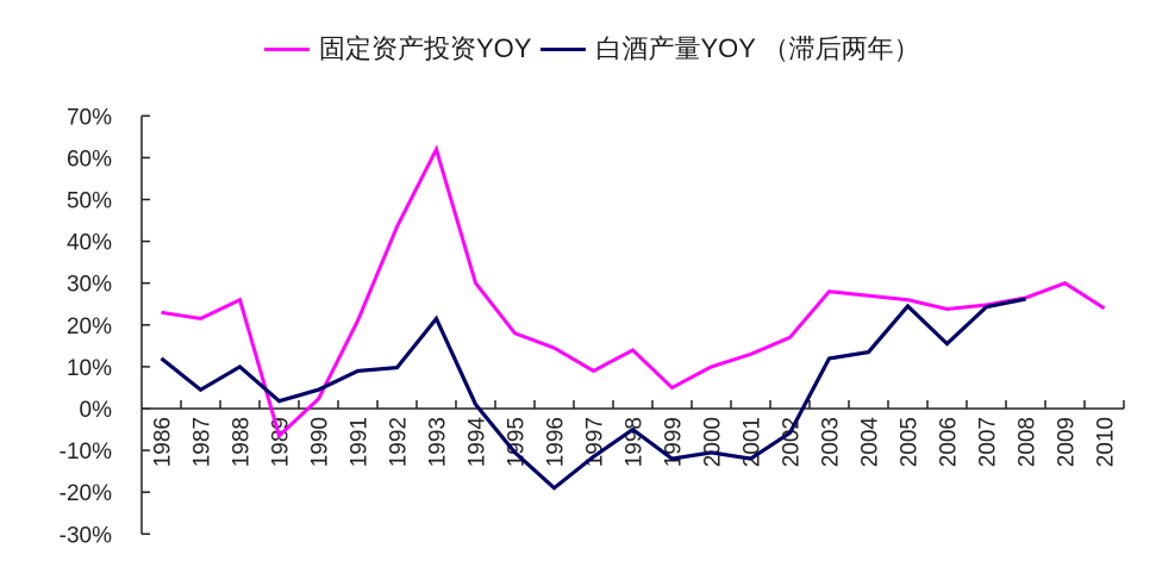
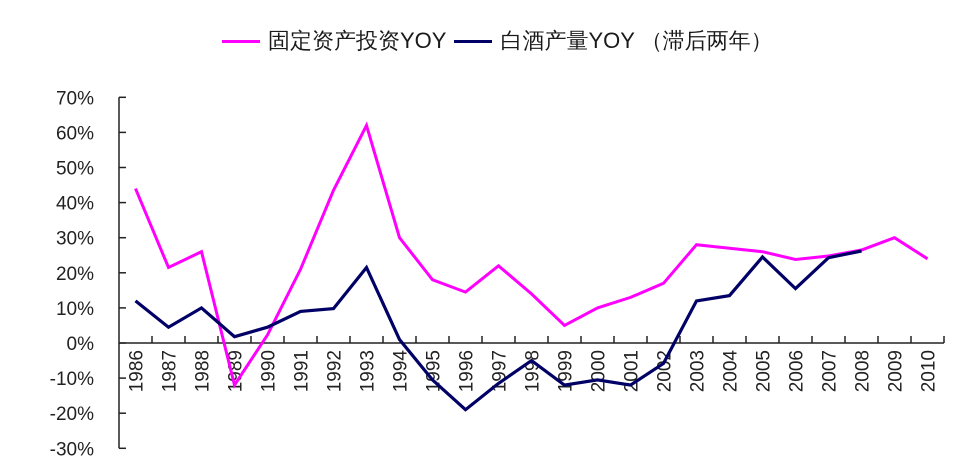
固定资产投资YOY/1986: 23% -> 44%
固定资产投资YOY/1989: -6% -> -12%
固定资产投资YOY/1997: 9% -> 22%
